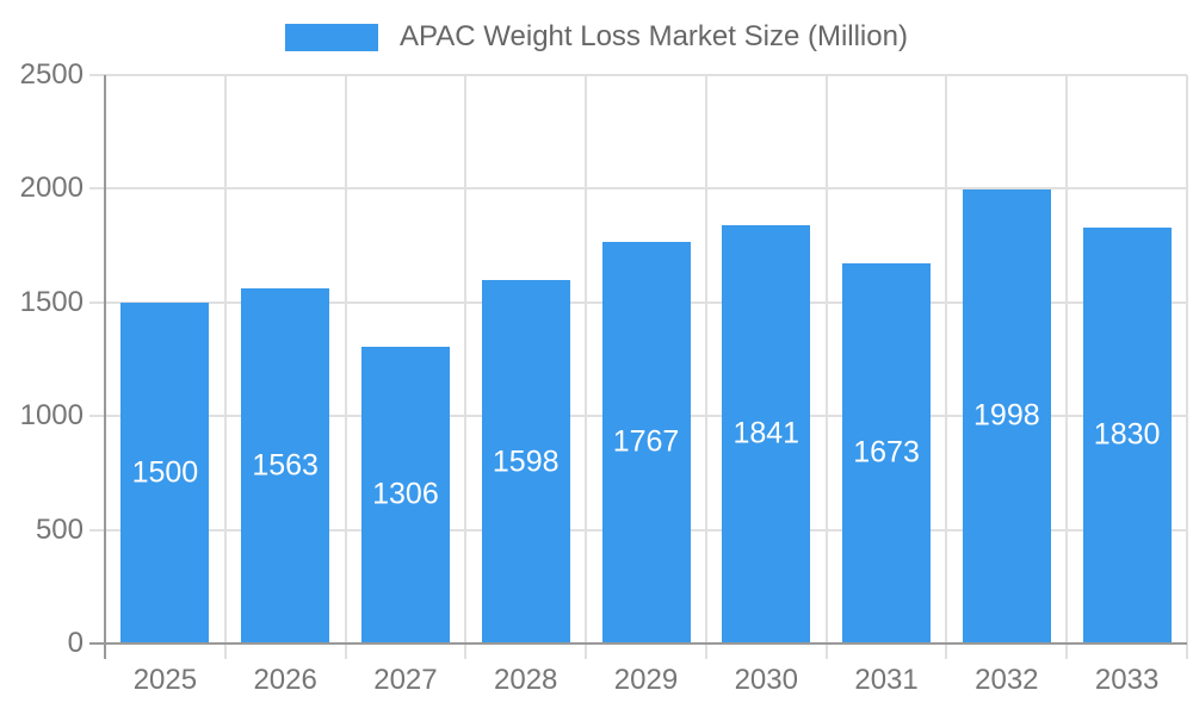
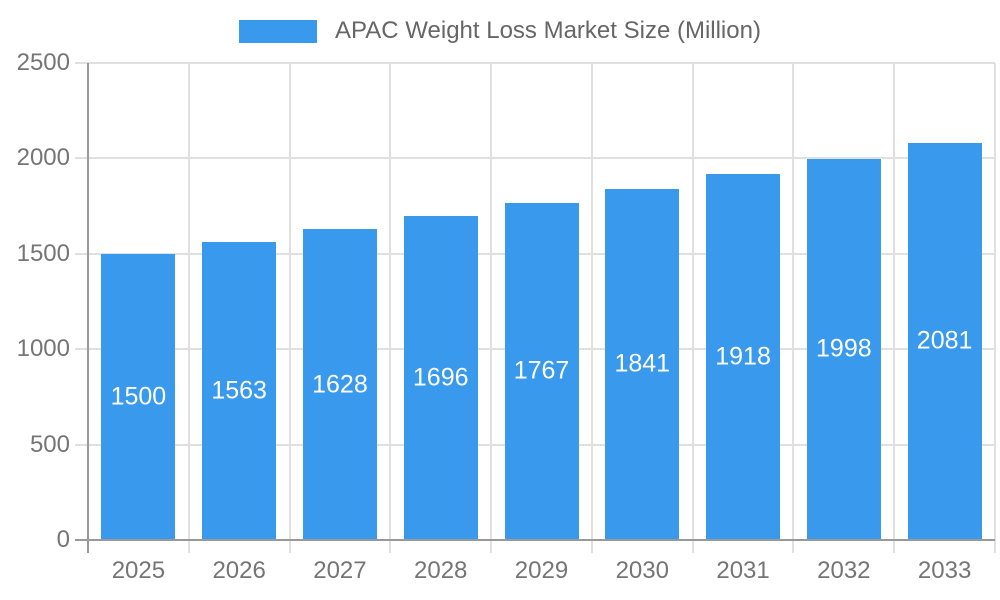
2027: 1306 -> 1628
2028: 1598 -> 1696
2031: 1673 -> 1918
2033: 1830 -> 2081
